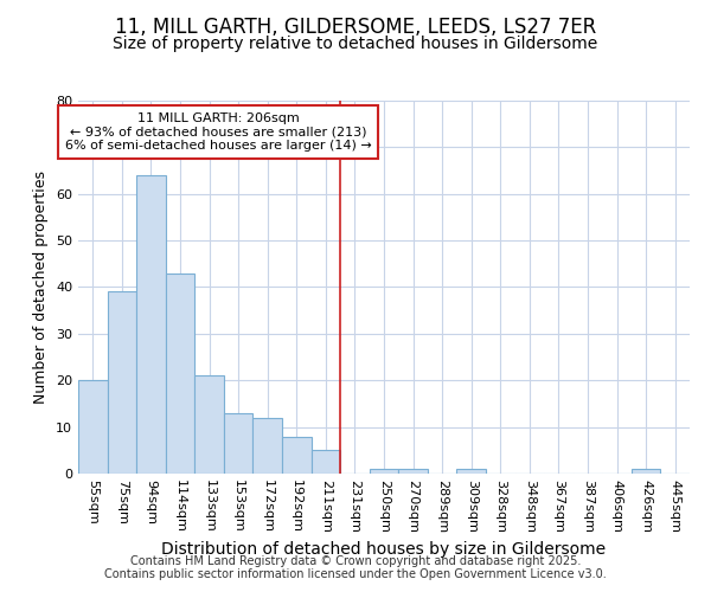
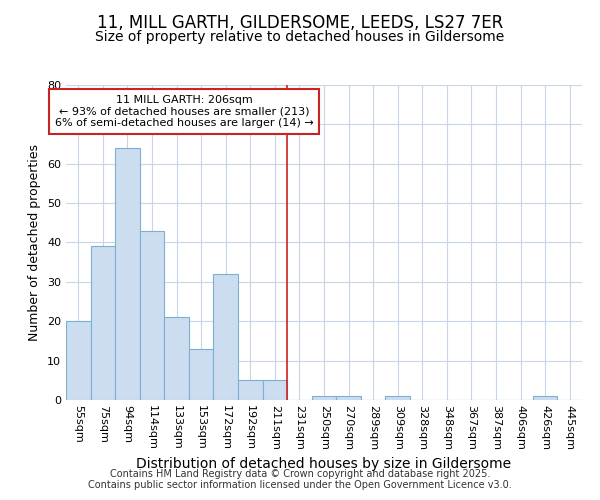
172sqm: 12 -> 32
192sqm: 8 -> 5
